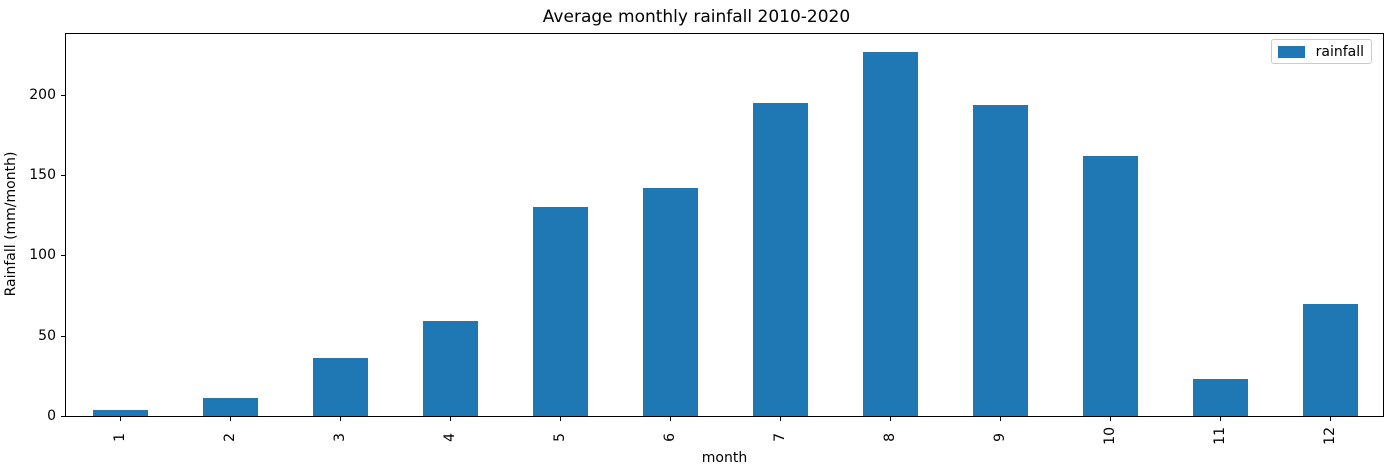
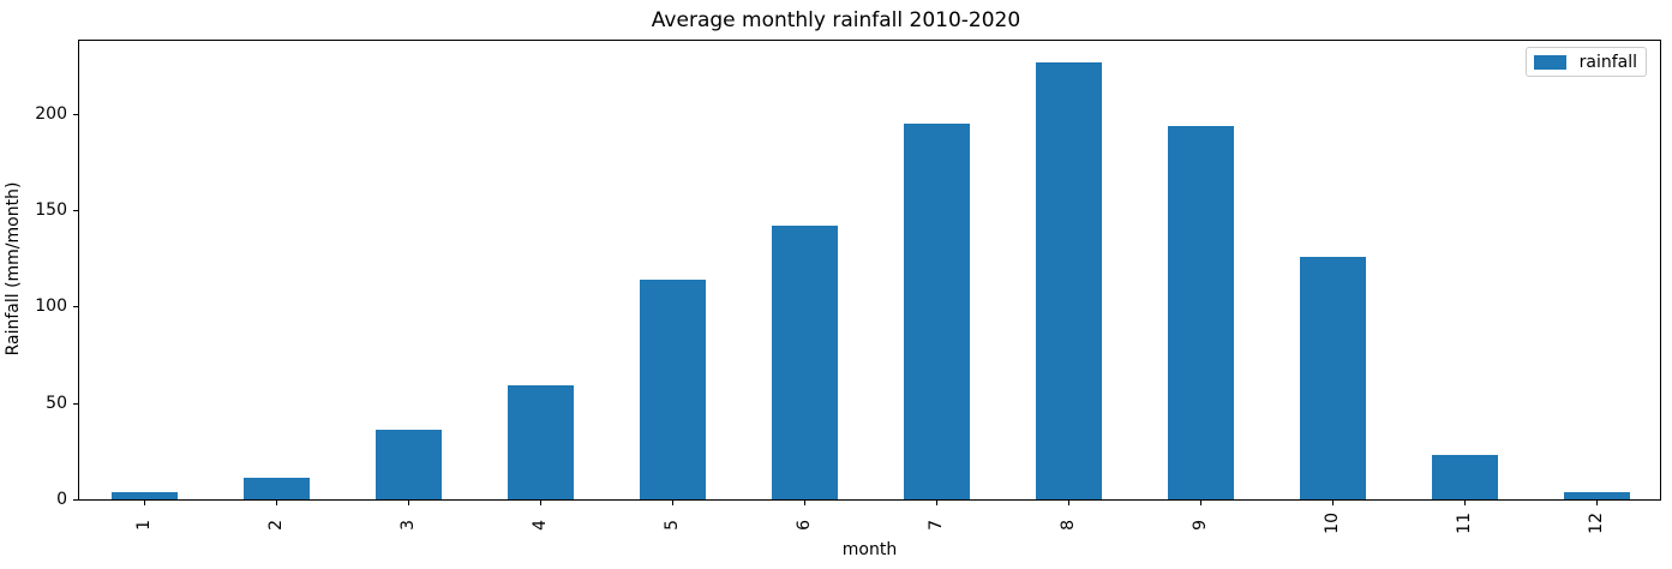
5: 130 -> 114
10: 162 -> 126
12: 70 -> 4
